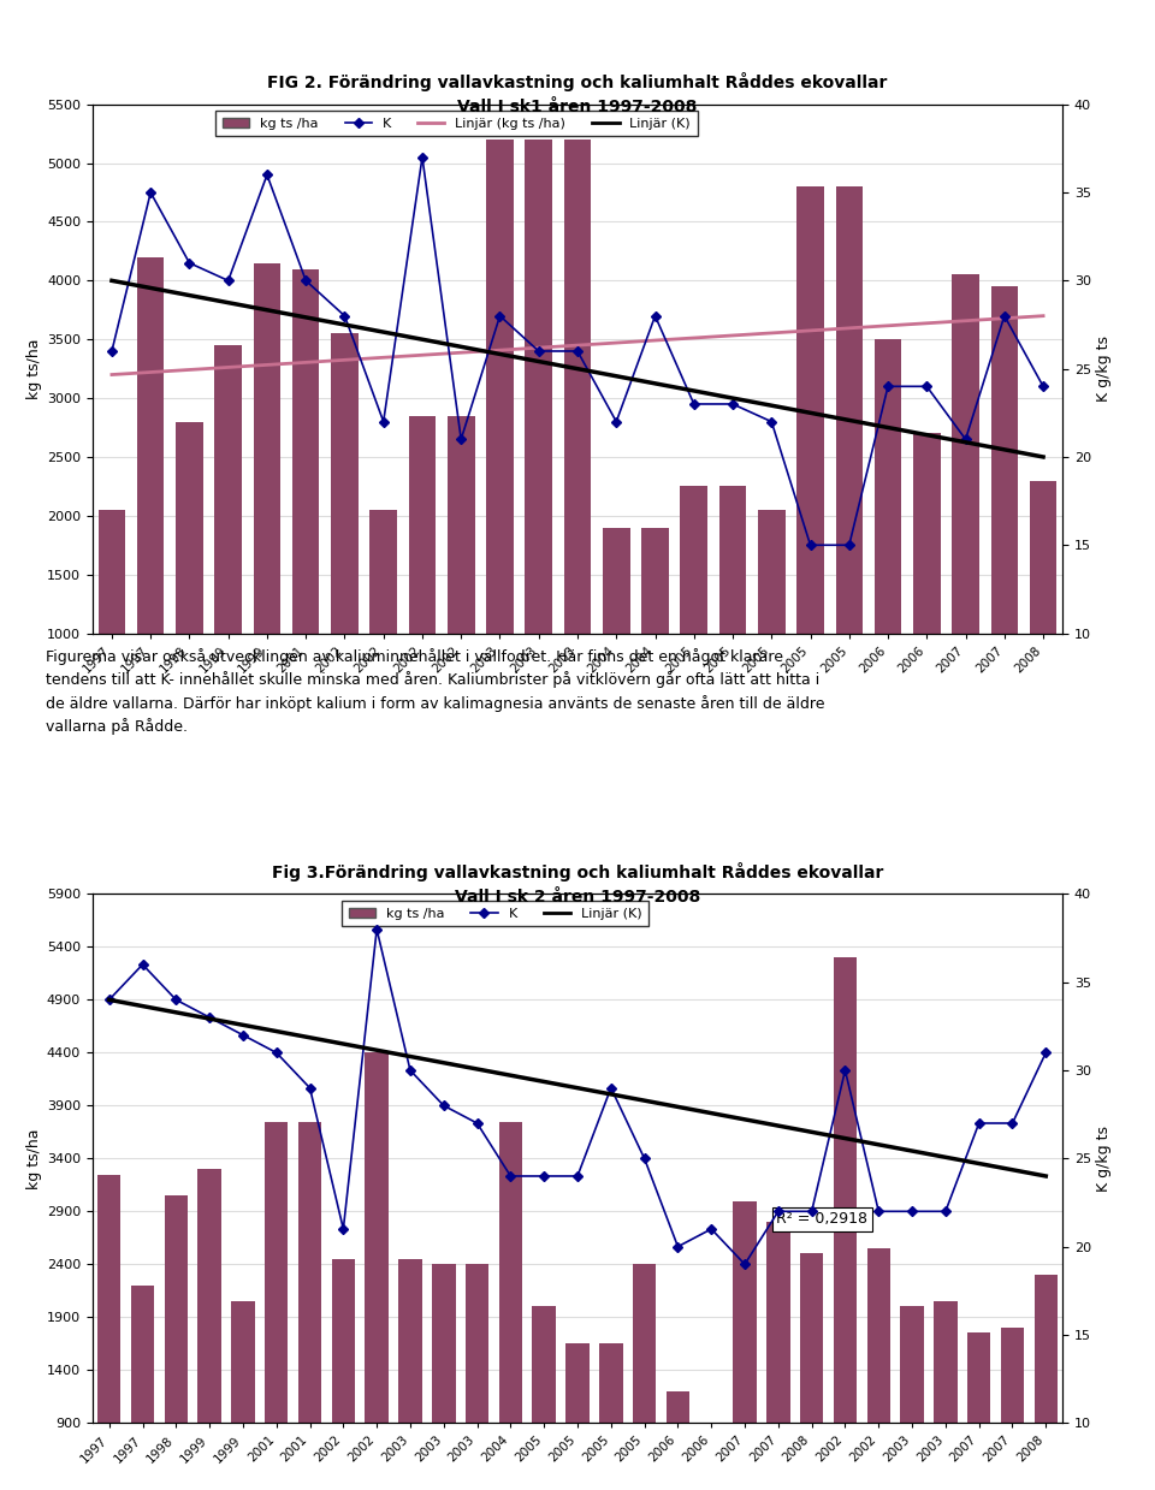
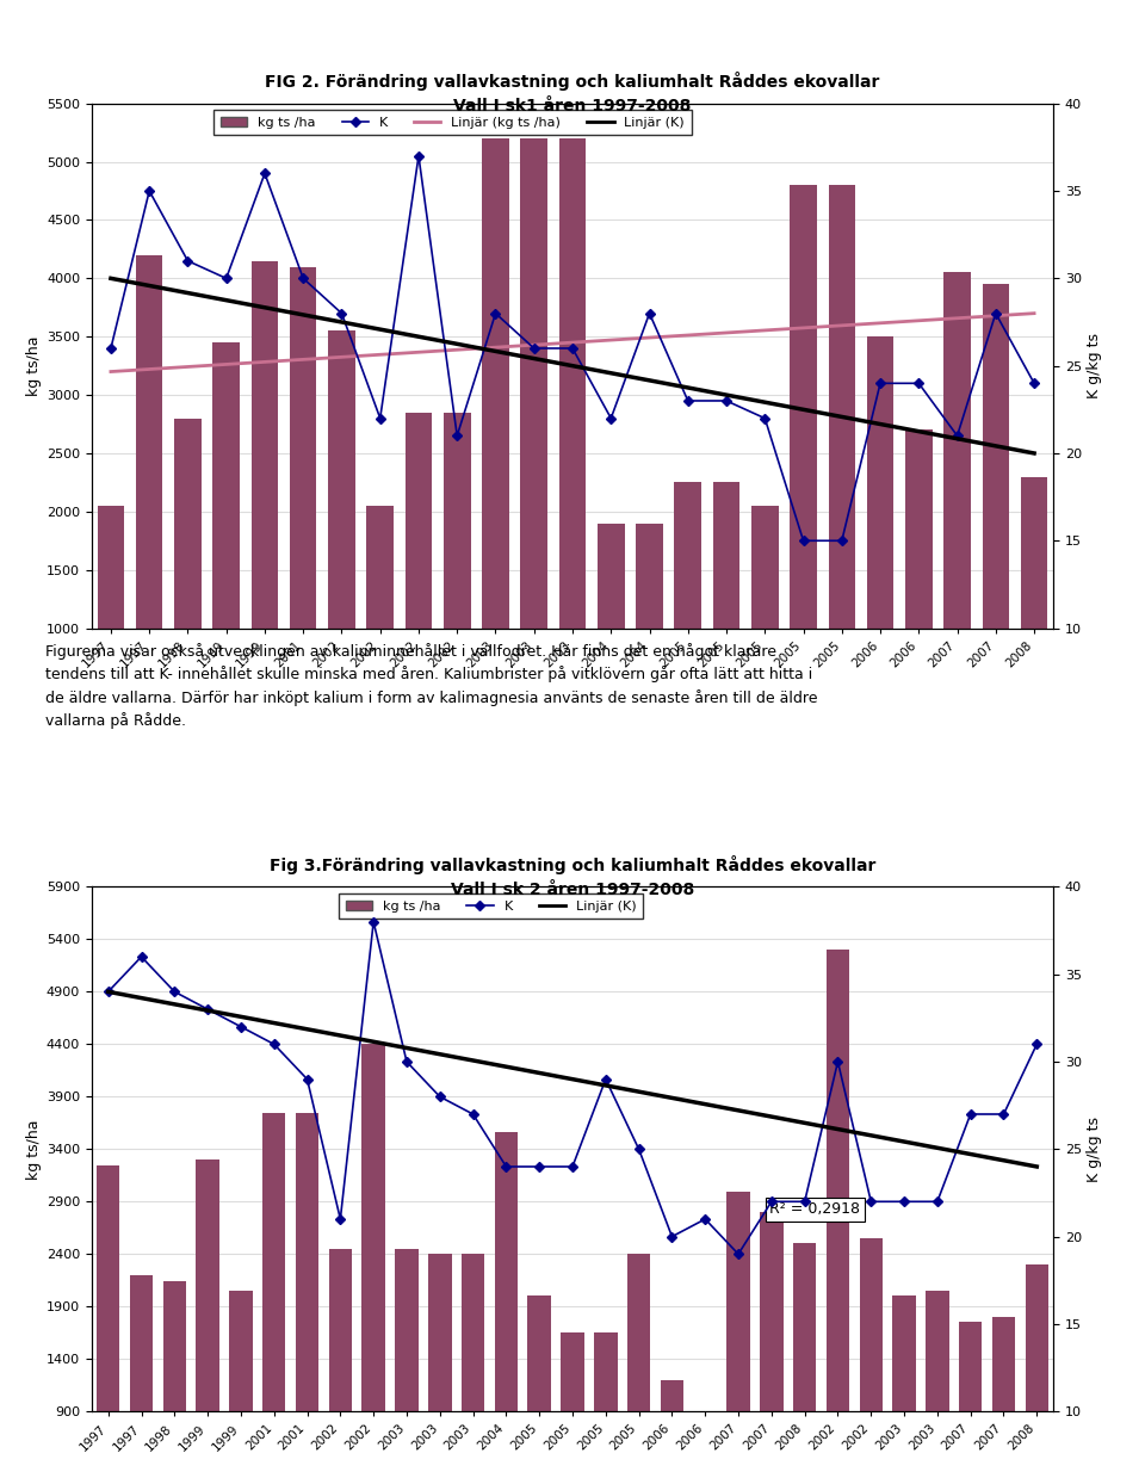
kg ts /ha/1998: 3050 -> 2140
kg ts /ha/2004: 3750 -> 3560
